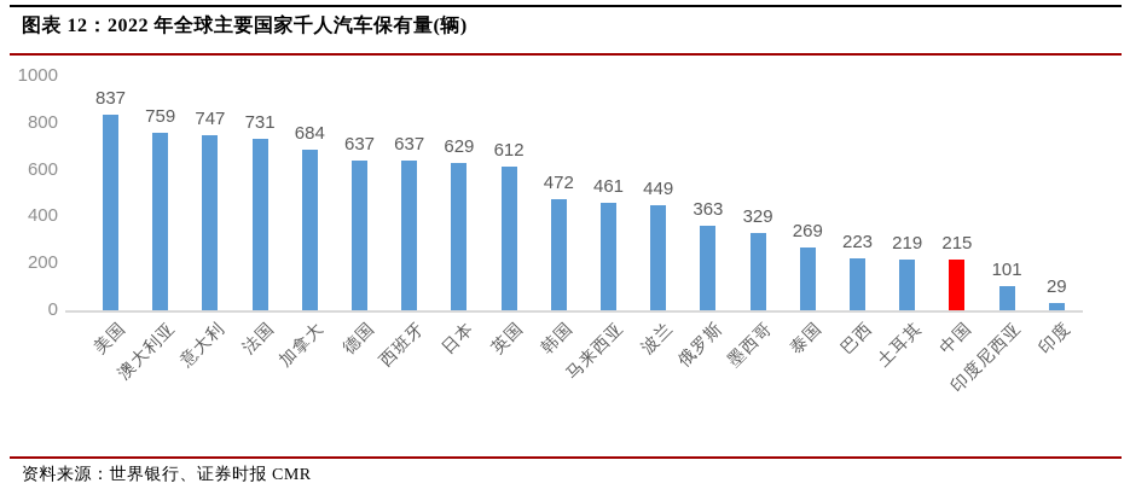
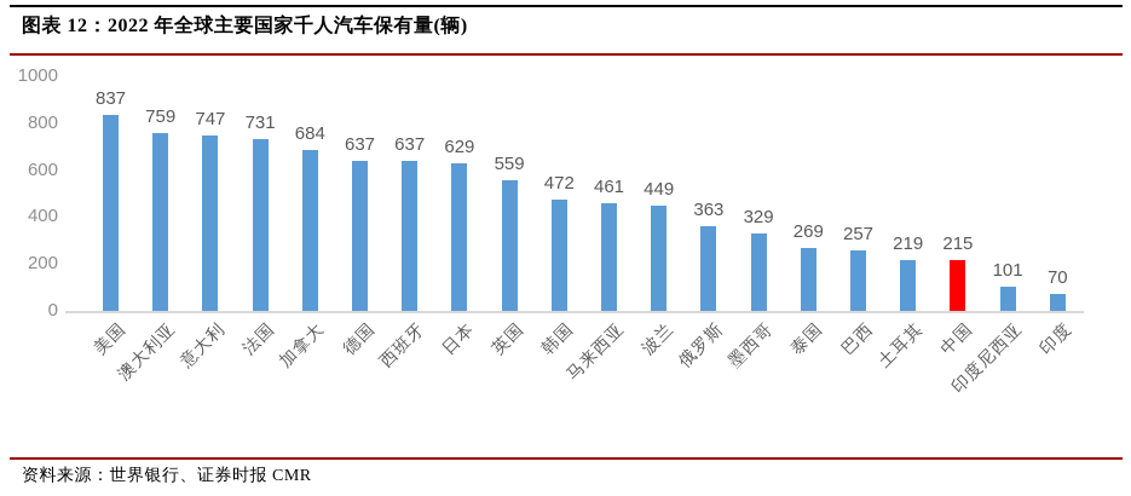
英国: 612 -> 559
巴西: 223 -> 257
印度: 29 -> 70
